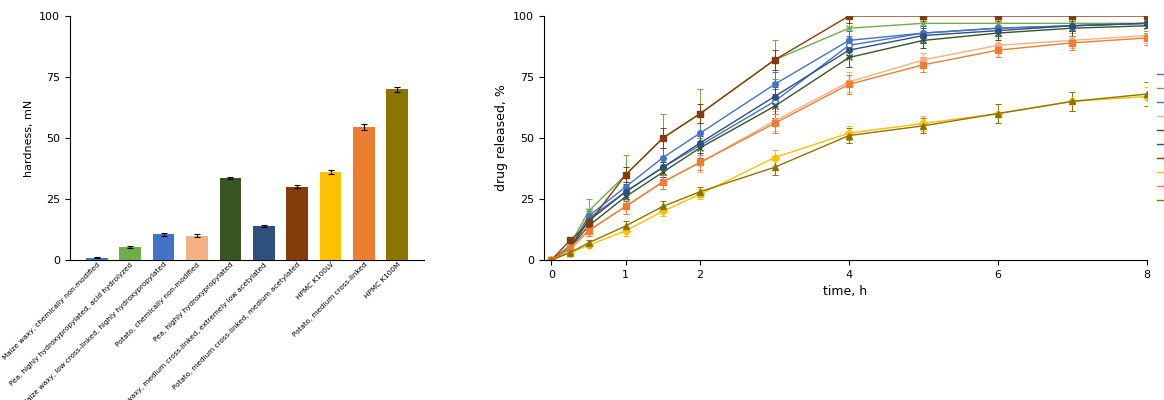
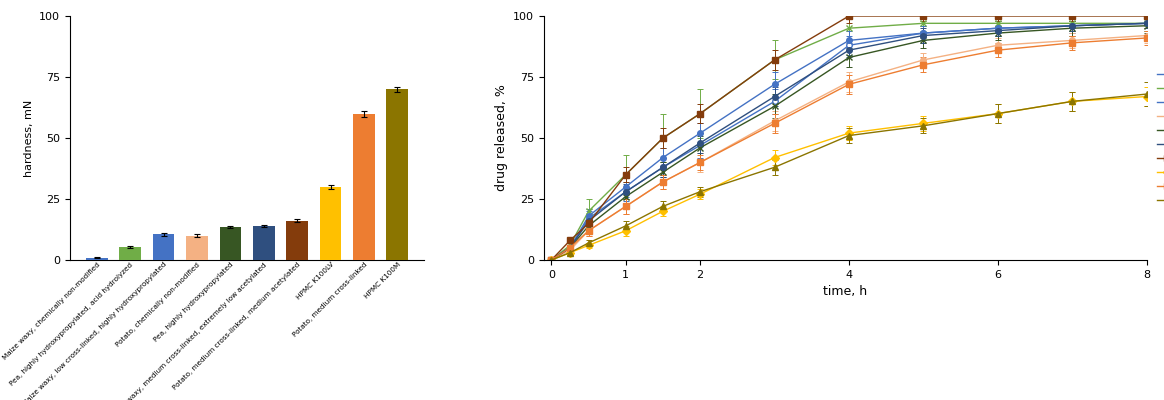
Pea, highly hydroxypropylated: 33.5 -> 13.5
Potato, medium cross-linked, medium acetylated: 30.0 -> 16.0
HPMC K100LV: 36.0 -> 30.0
Potato, medium cross-linked: 54.5 -> 60.0
